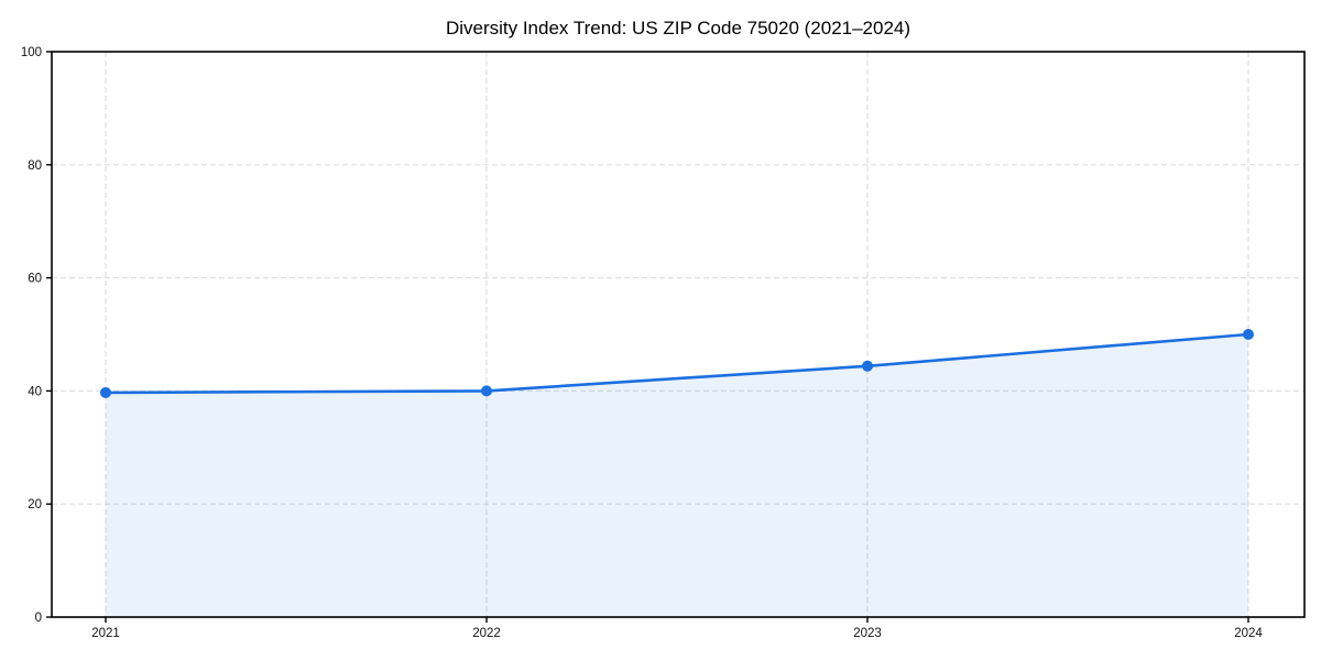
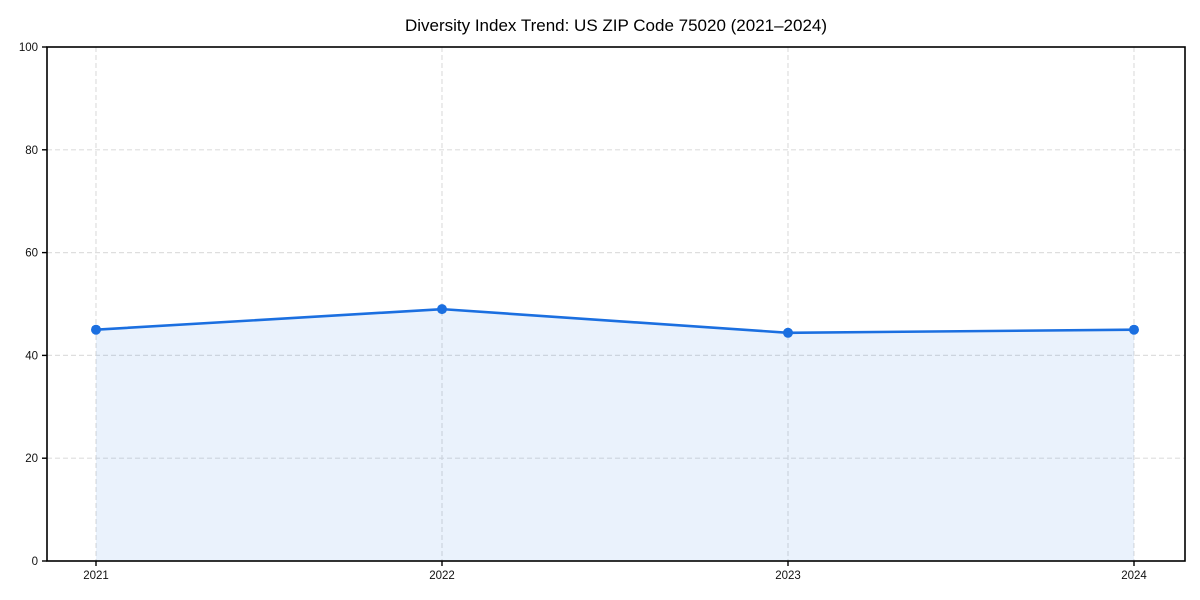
2021: 40 -> 45
2022: 40 -> 49
2024: 50 -> 45
